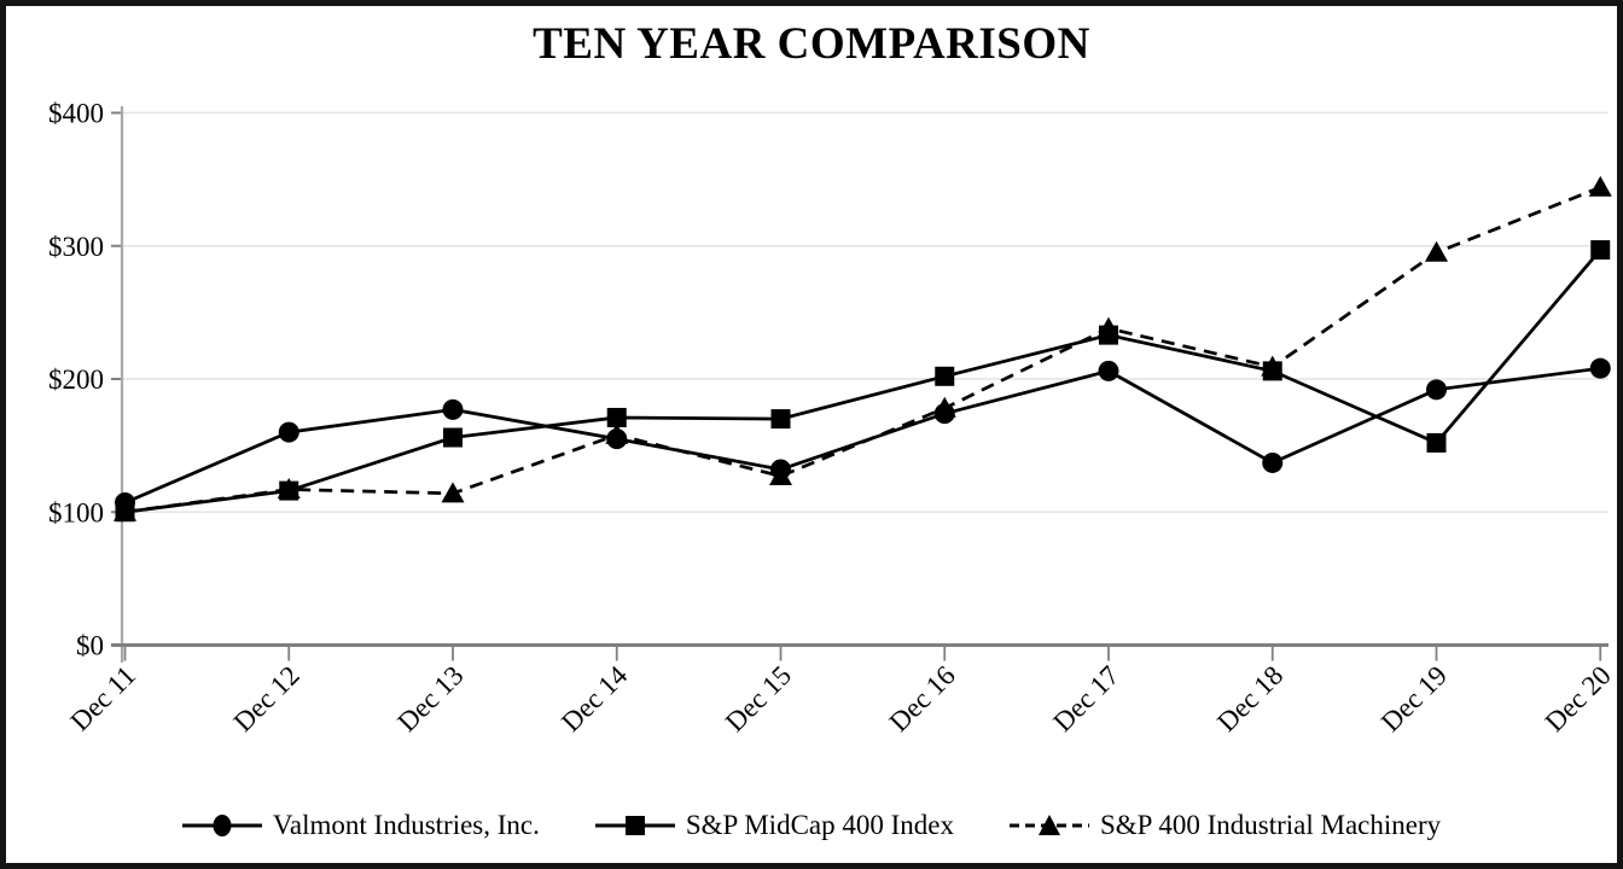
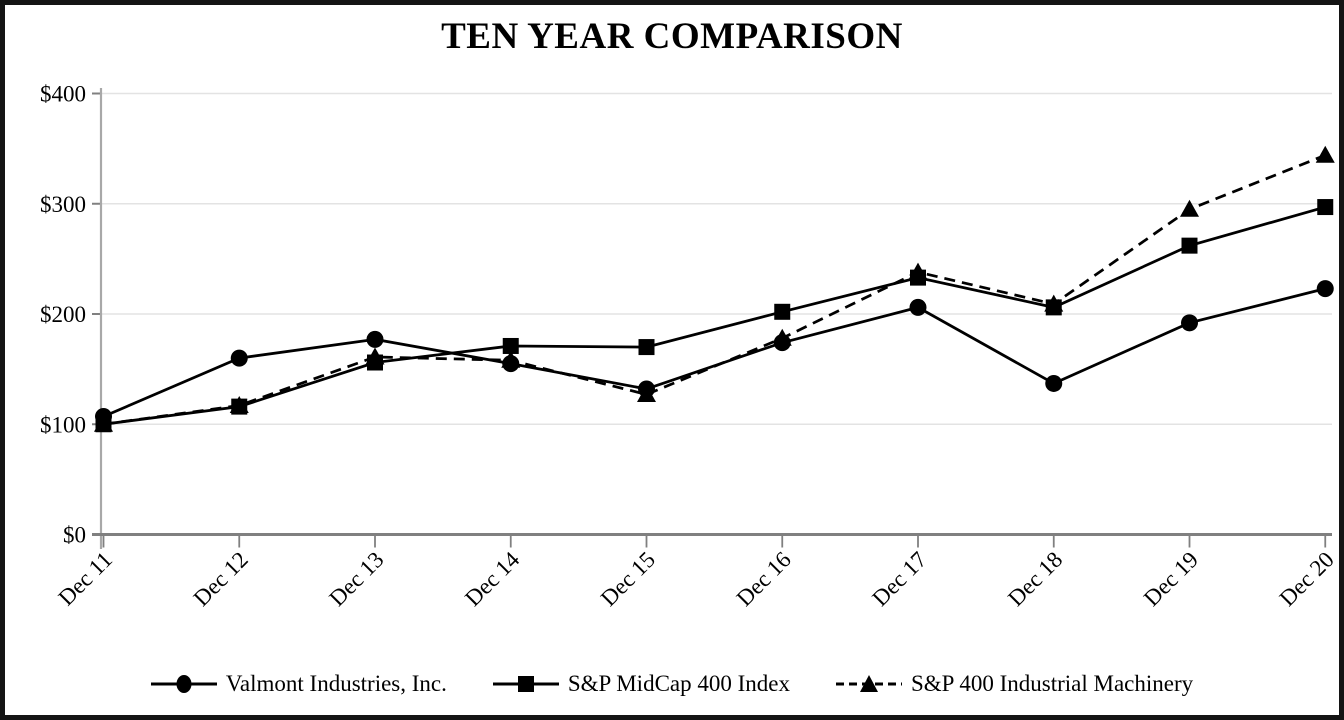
S&P 400 Industrial Machinery/Dec 13: $114 -> $161
S&P MidCap 400 Index/Dec 19: $152 -> $262
Valmont Industries, Inc./Dec 20: $208 -> $223
